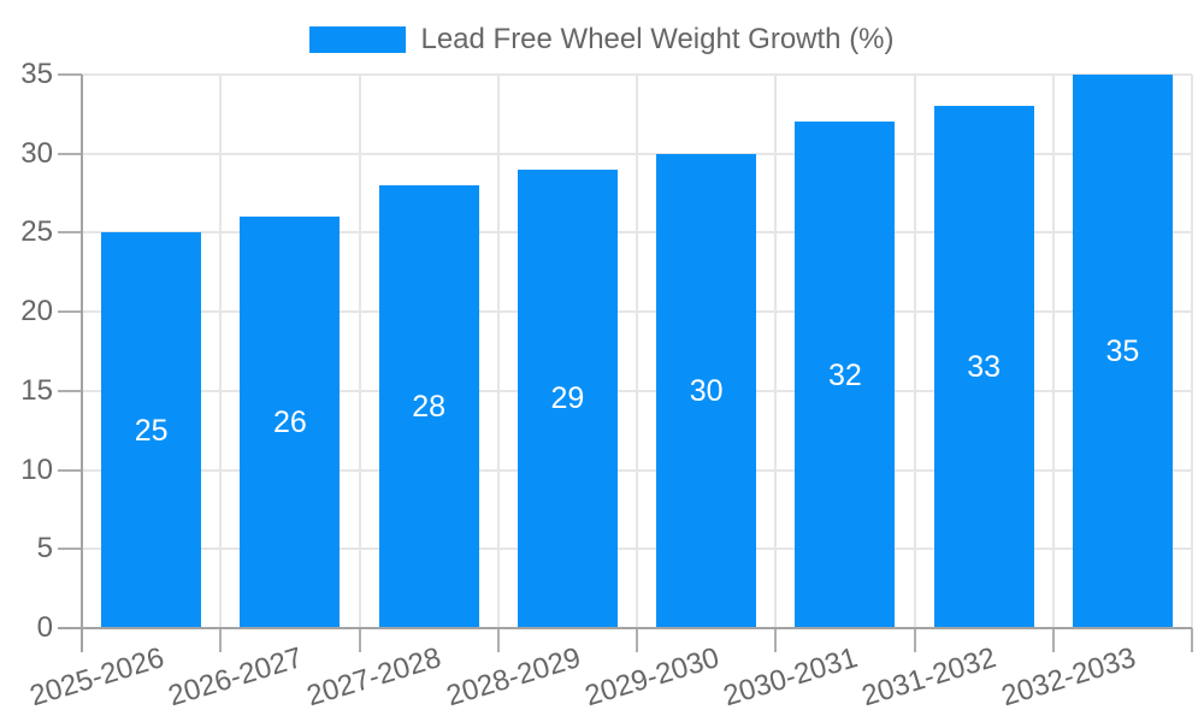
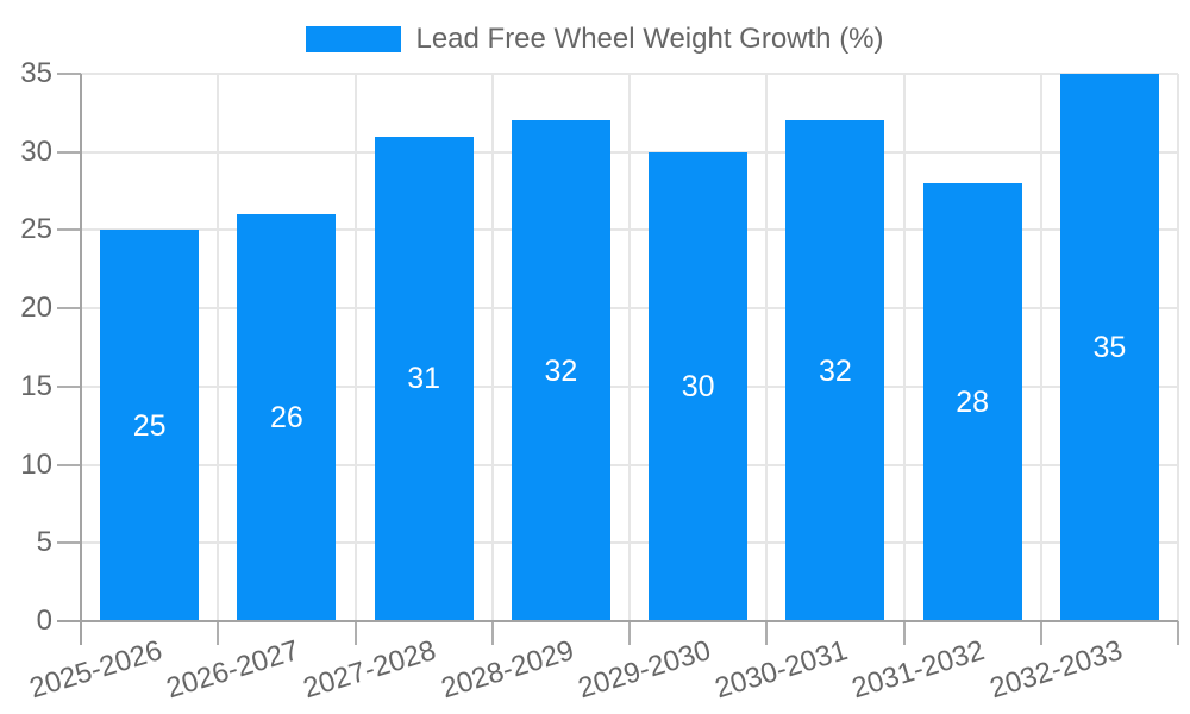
2027-2028: 28 -> 31
2028-2029: 29 -> 32
2031-2032: 33 -> 28
